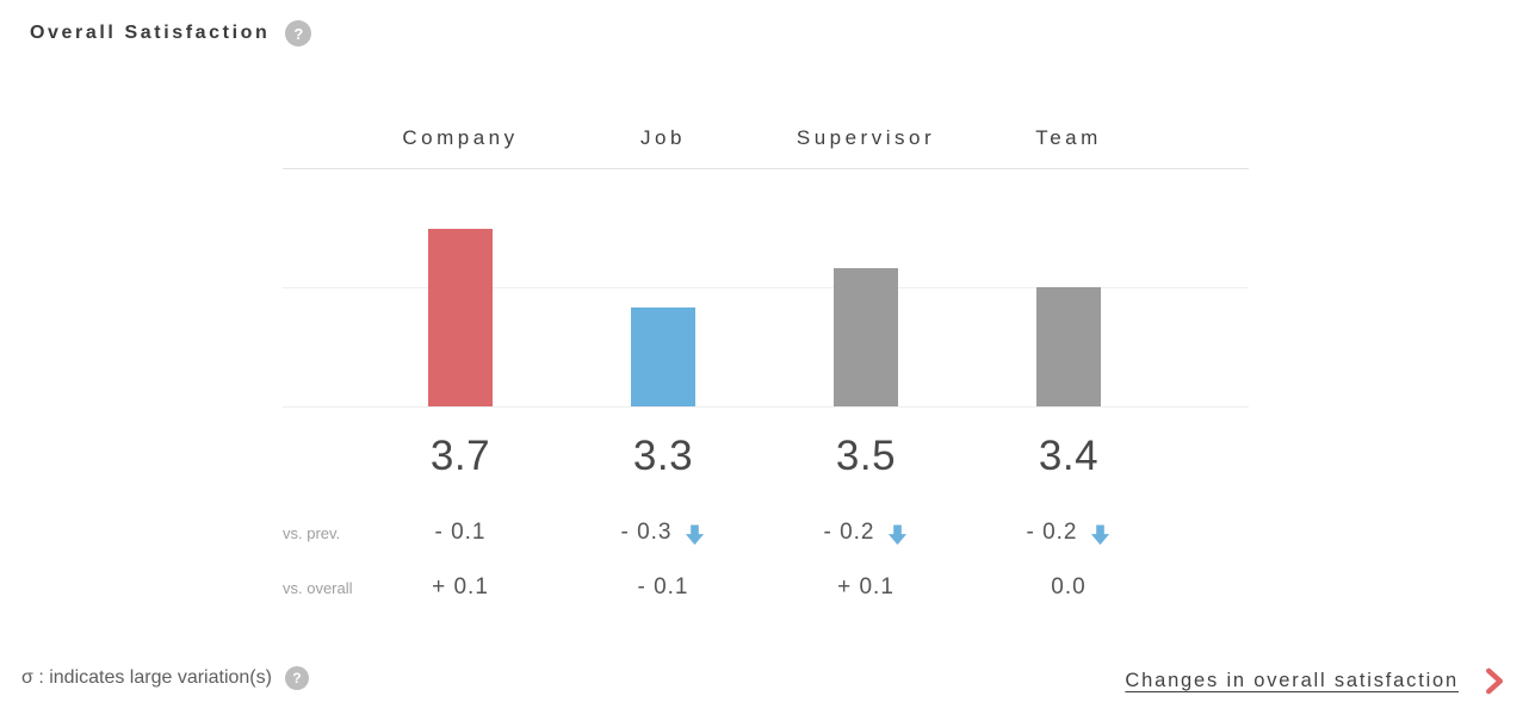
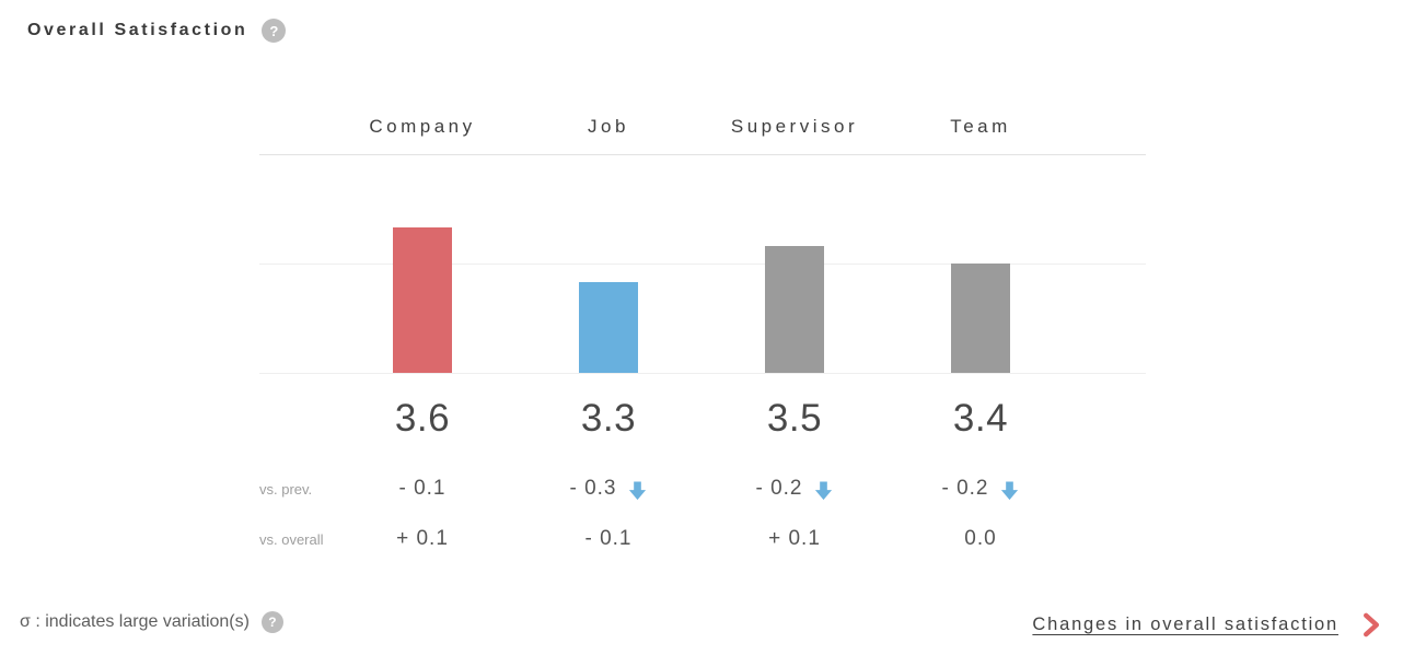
Company: 3.7 -> 3.6
